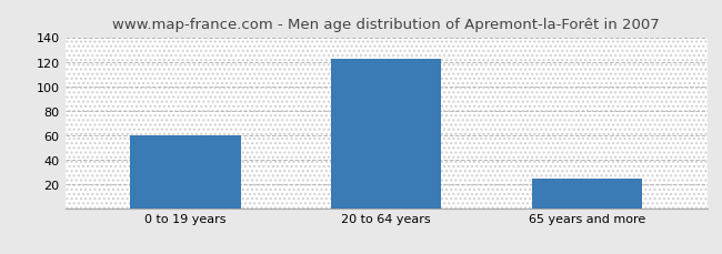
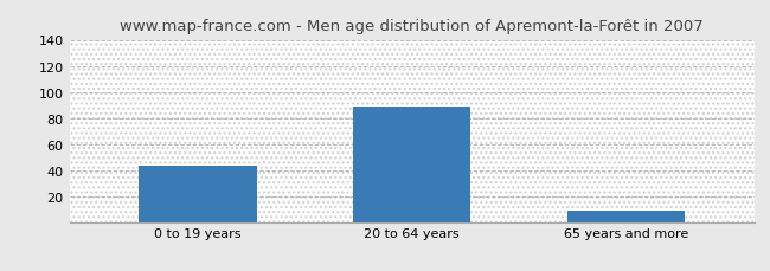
0 to 19 years: 60 -> 43
20 to 64 years: 122 -> 89
65 years and more: 24 -> 9
